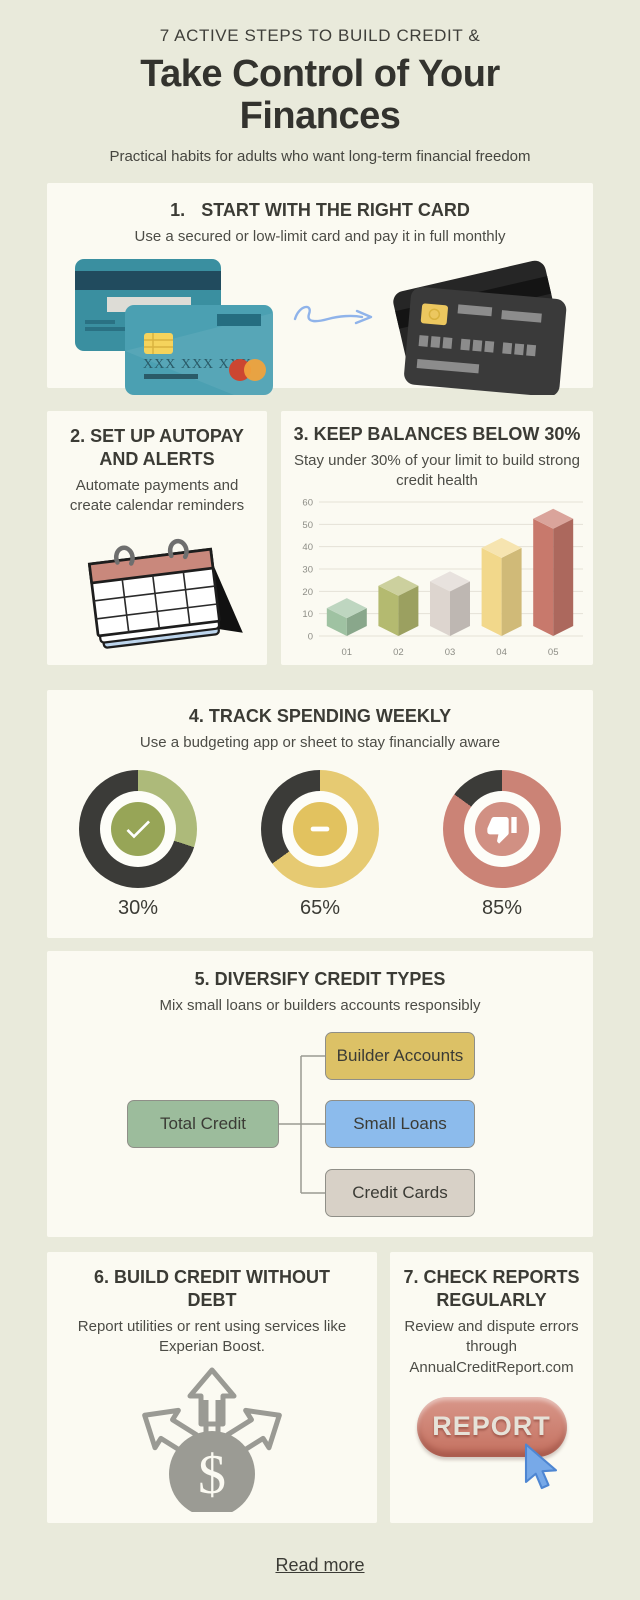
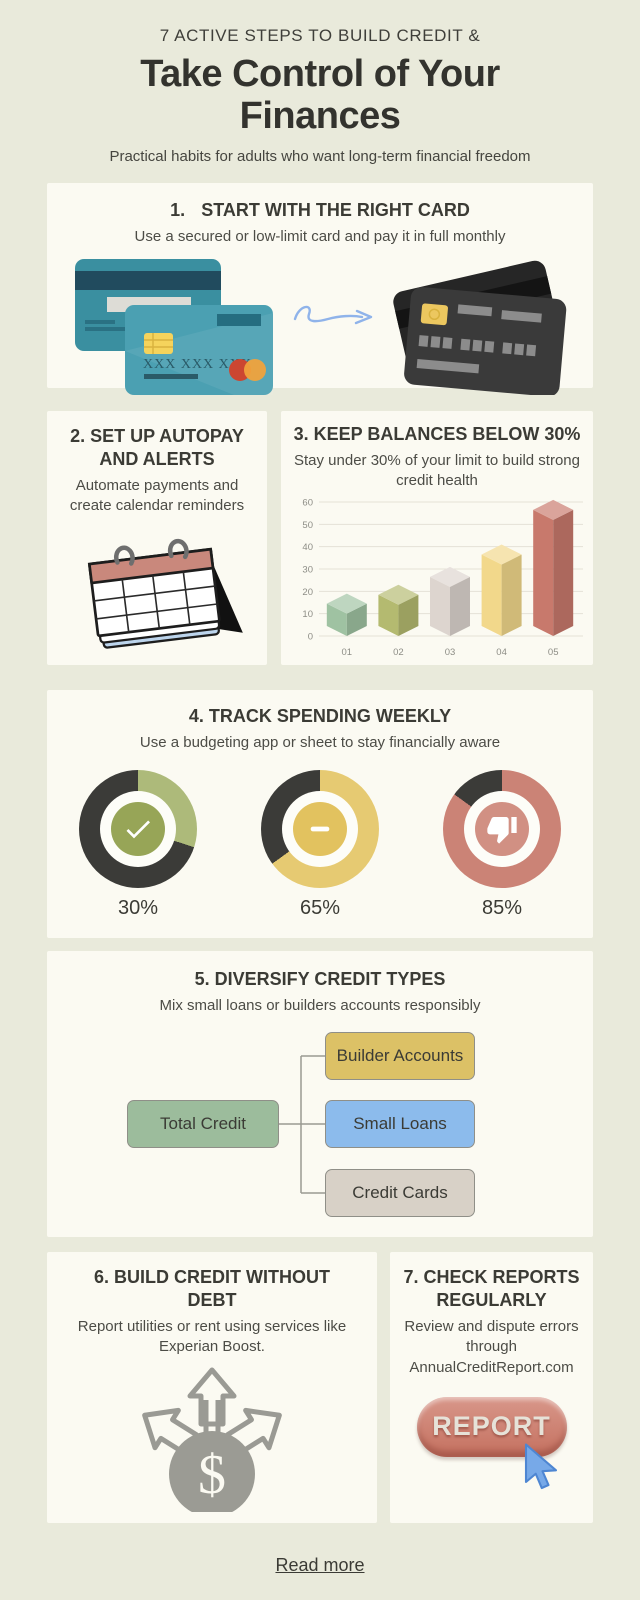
01: 8 -> 10
02: 18 -> 14
03: 20 -> 22
04: 35 -> 32
05: 48 -> 52
